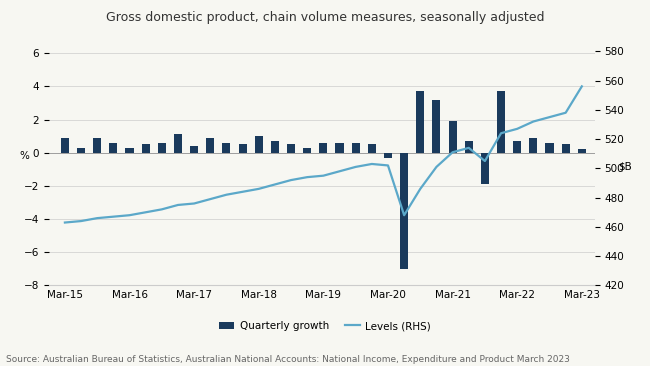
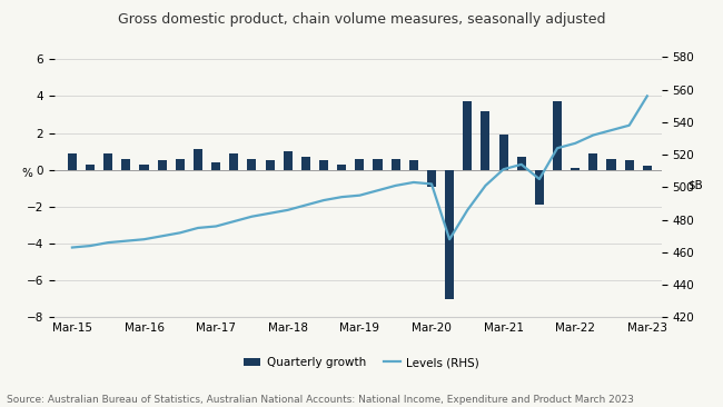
Quarterly growth/Mar-20: -0.3 -> -0.9
Quarterly growth/Mar-22: 0.7 -> 0.1
